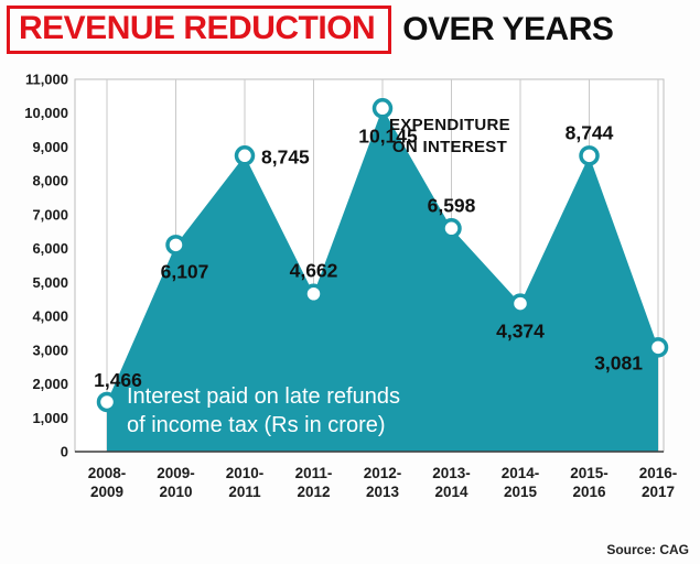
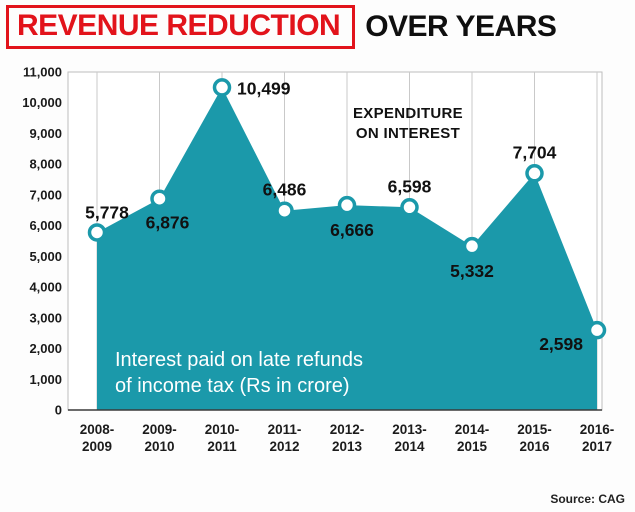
2008-2009: 1,466 -> 5,778
2009-2010: 6,107 -> 6,876
2010-2011: 8,745 -> 10,499
2011-2012: 4,662 -> 6,486
2012-2013: 10,145 -> 6,666
2014-2015: 4,374 -> 5,332
2015-2016: 8,744 -> 7,704
2016-2017: 3,081 -> 2,598
